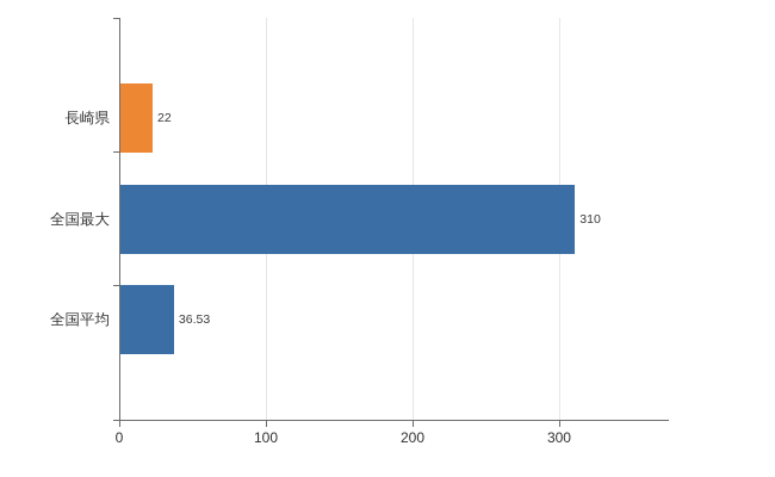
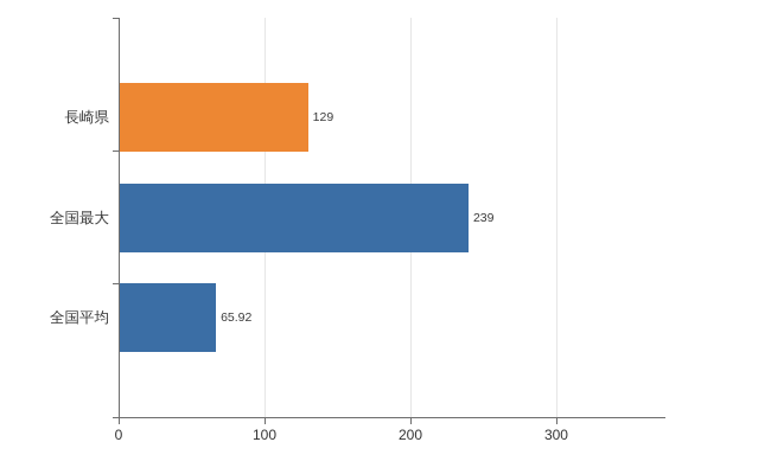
長崎県: 22 -> 129
全国最大: 310 -> 239
全国平均: 36.53 -> 65.92
